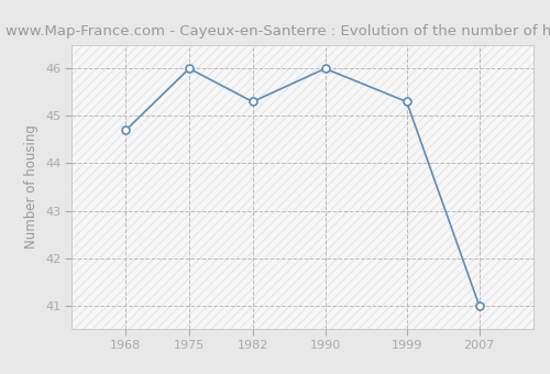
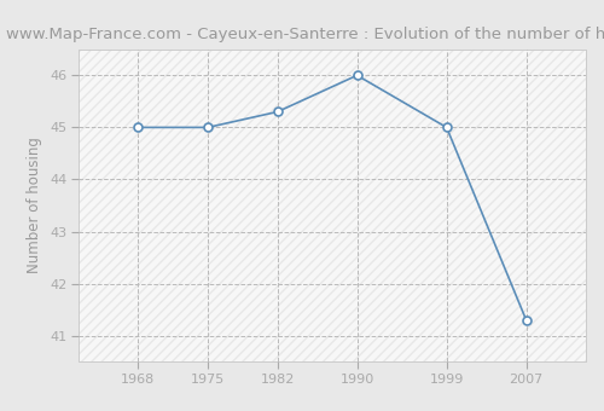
1968: 44.7 -> 45.0
1975: 46.0 -> 45.0
1999: 45.3 -> 45.0
2007: 41.0 -> 41.3
